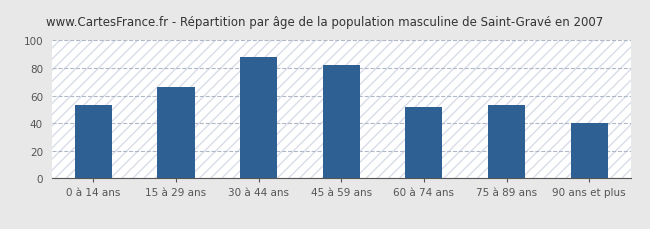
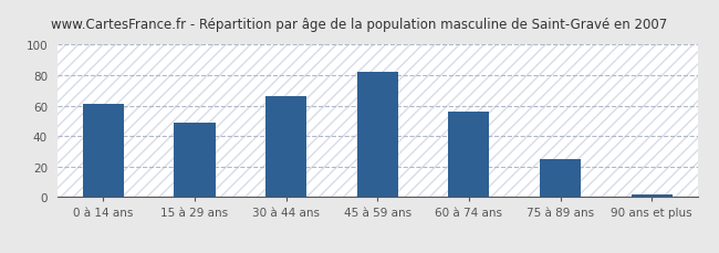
0 à 14 ans: 53 -> 61
15 à 29 ans: 66 -> 49
30 à 44 ans: 88 -> 66
60 à 74 ans: 52 -> 56
75 à 89 ans: 53 -> 25
90 ans et plus: 40 -> 2
